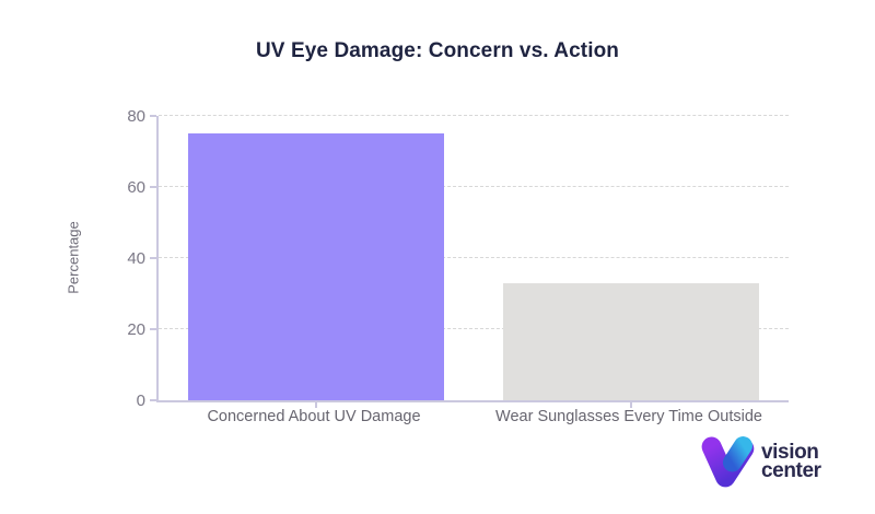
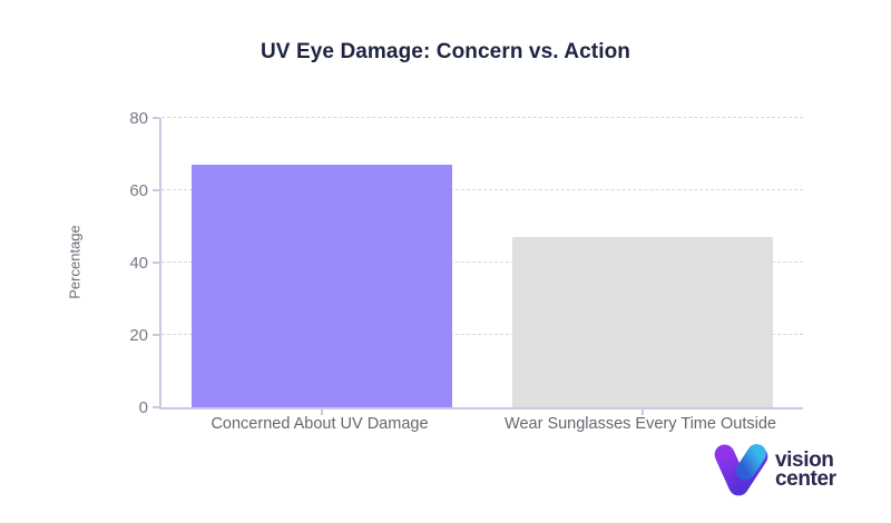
Concerned About UV Damage: 75 -> 67
Wear Sunglasses Every Time Outside: 33 -> 47
